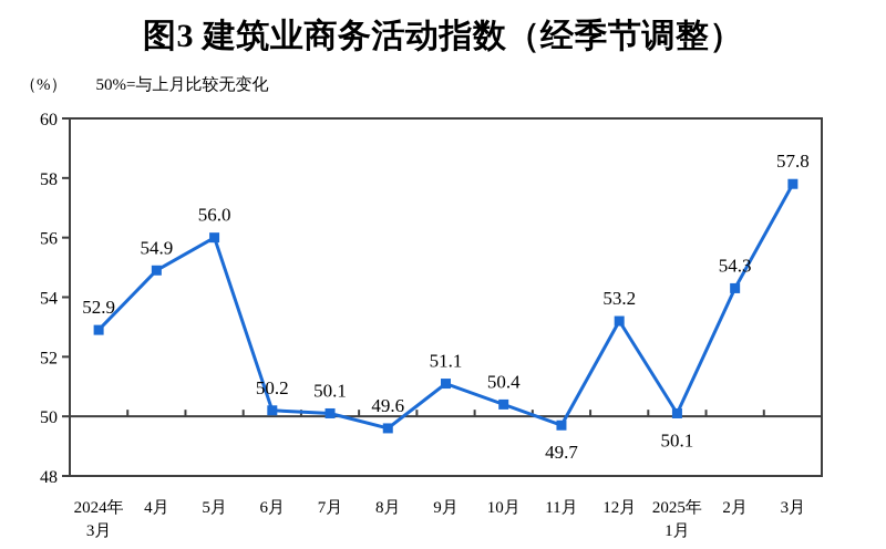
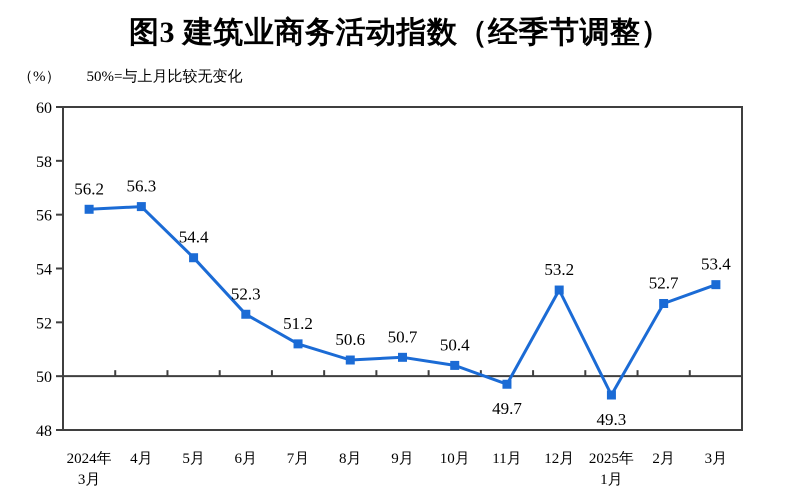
2024年 3月: 52.9 -> 56.2
4月: 54.9 -> 56.3
5月: 56.0 -> 54.4
6月: 50.2 -> 52.3
7月: 50.1 -> 51.2
8月: 49.6 -> 50.6
9月: 51.1 -> 50.7
2025年 1月: 50.1 -> 49.3
2月: 54.3 -> 52.7
3月: 57.8 -> 53.4
